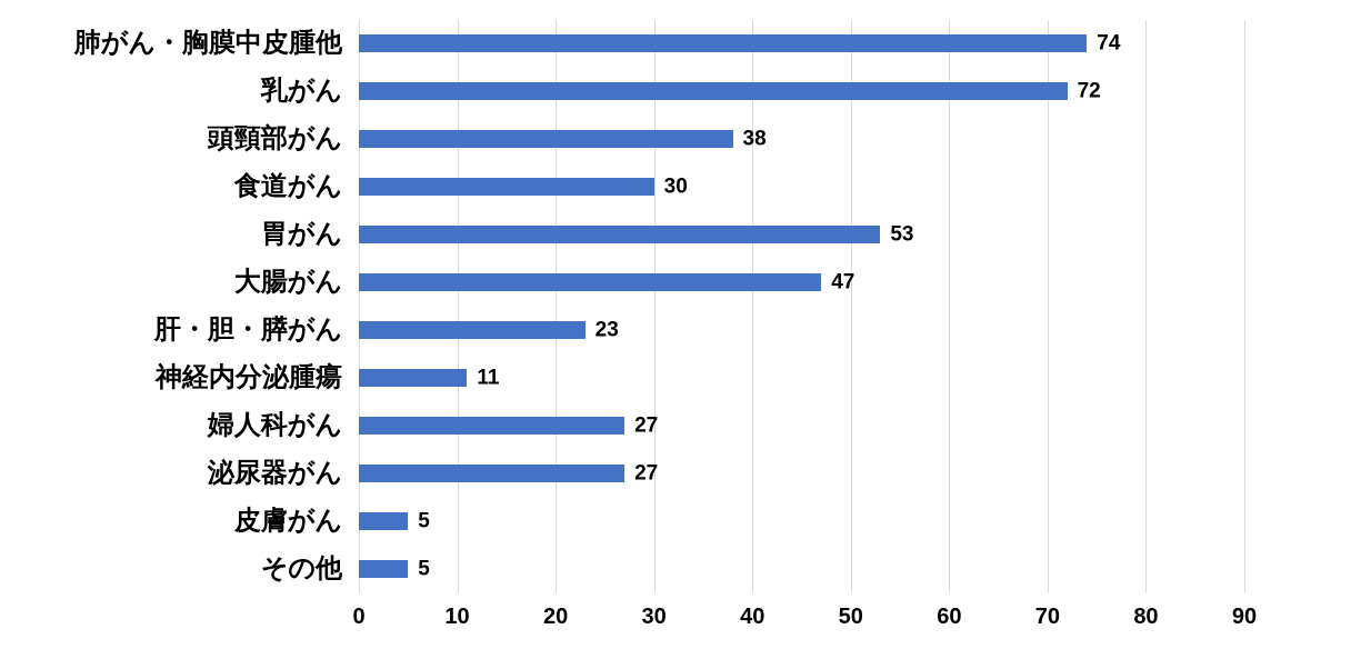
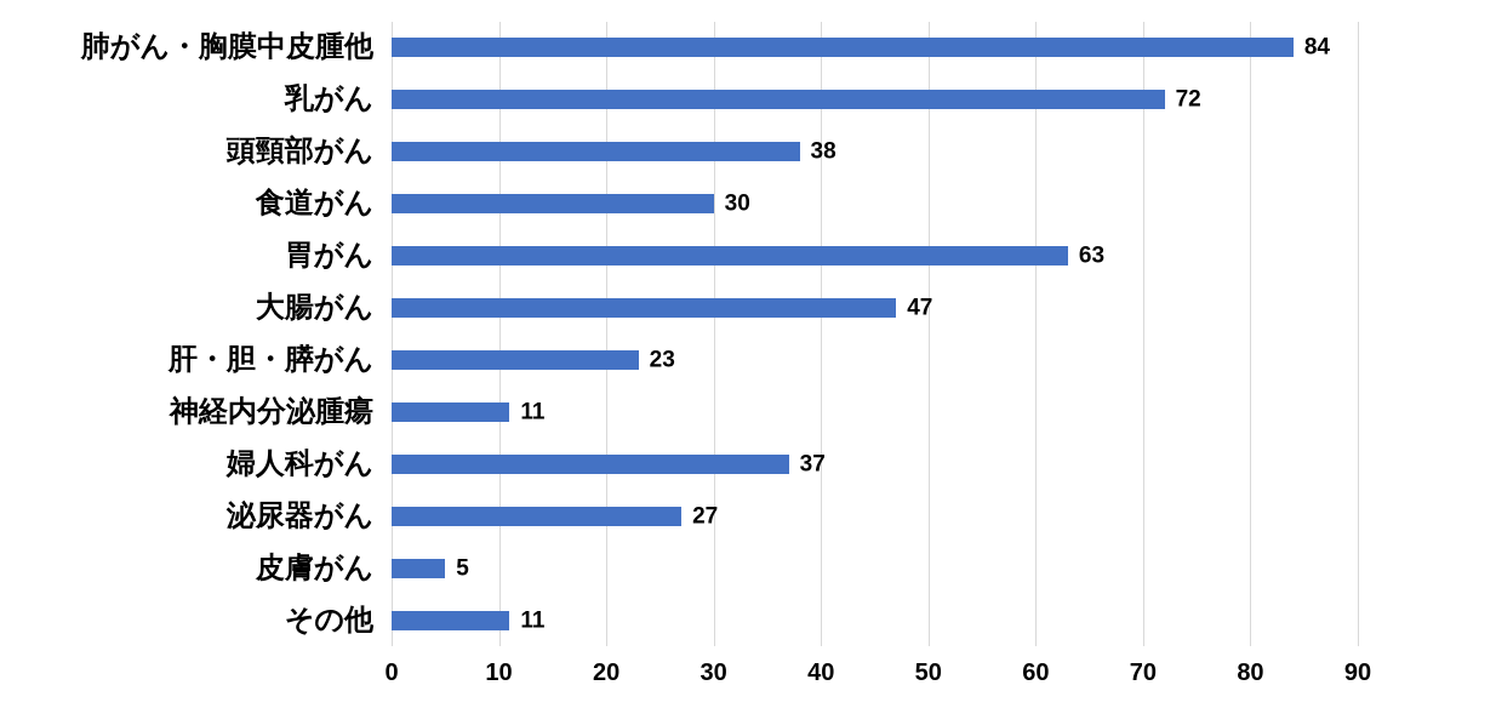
肺がん・胸膜中皮腫他: 74 -> 84
胃がん: 53 -> 63
婦人科がん: 27 -> 37
その他: 5 -> 11
